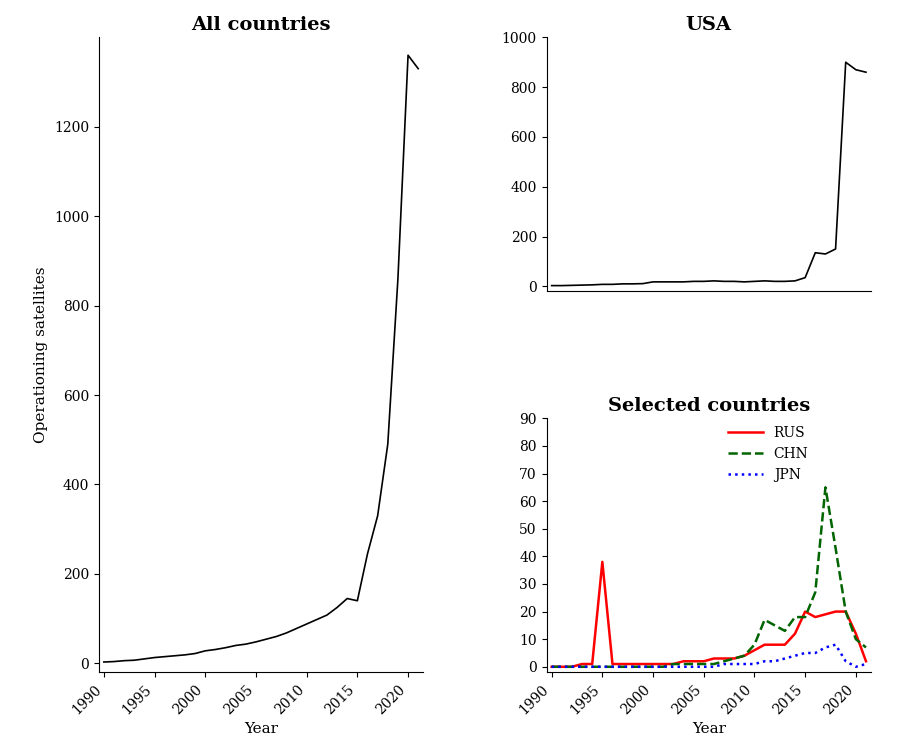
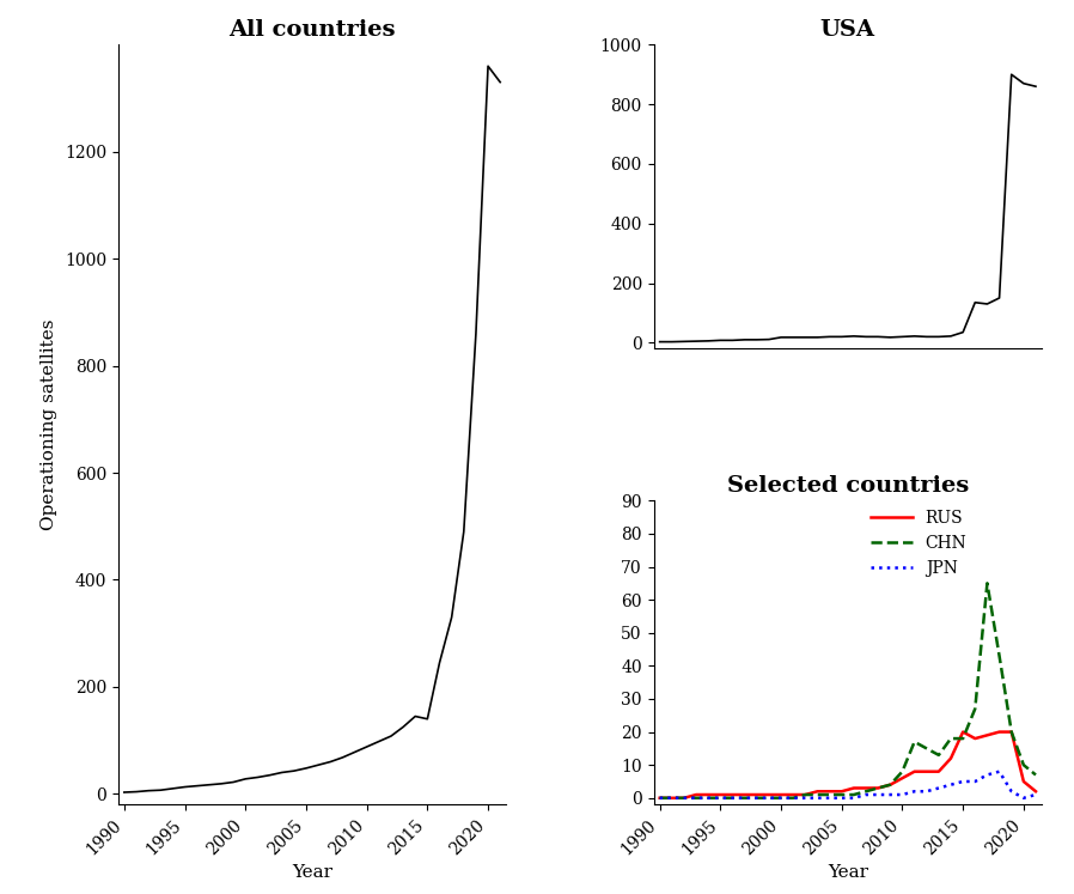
Selected countries/RUS/1995: 38 -> 1
Selected countries/RUS/2020: 12 -> 5
